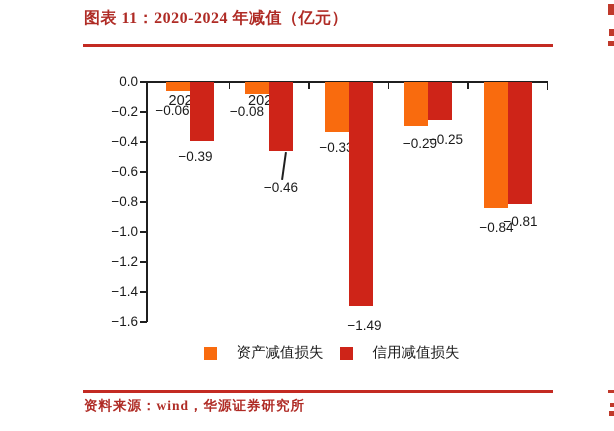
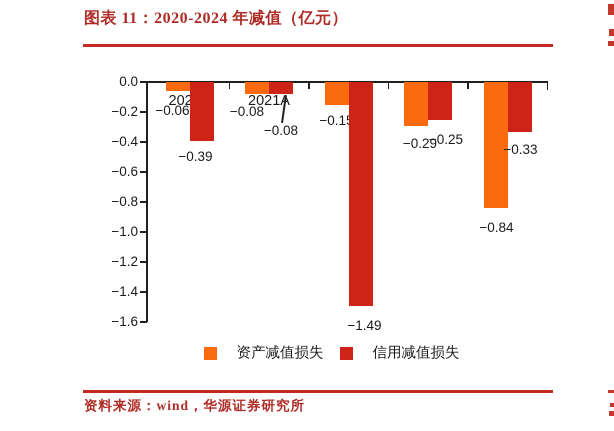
信用减值损失/2021A: −0.46 -> −0.08
资产减值损失/2022A: −0.33 -> −0.15
信用减值损失/2024A: −0.81 -> −0.33
